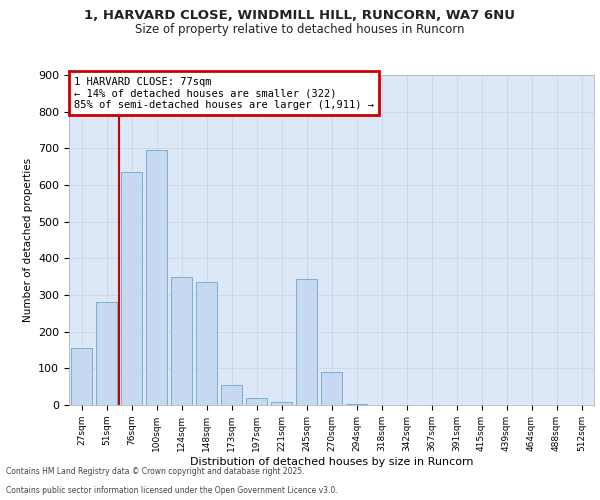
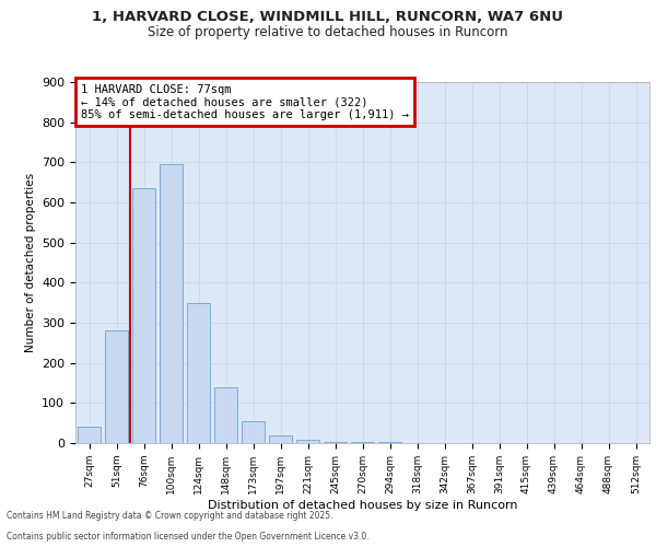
27sqm: 155 -> 40
148sqm: 335 -> 140
245sqm: 345 -> 4
270sqm: 90 -> 3
